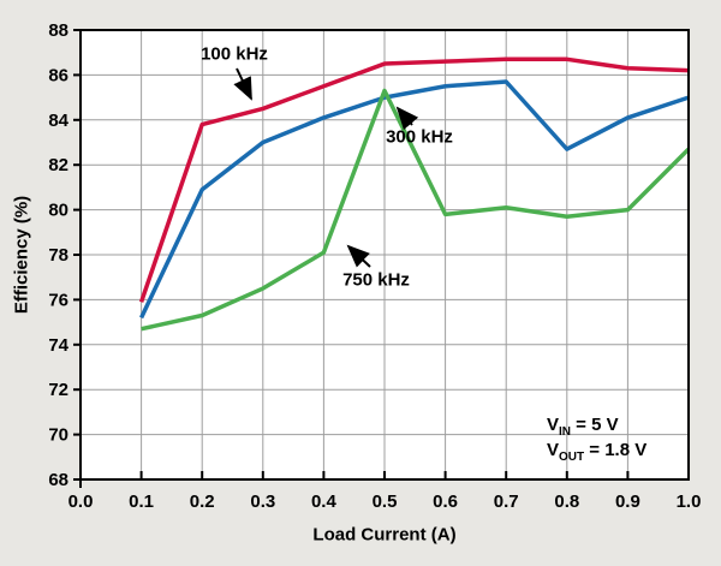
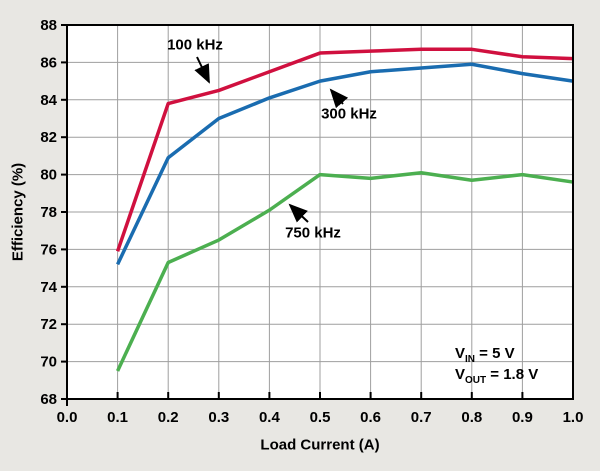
750 kHz/0.1: 74.7 -> 69.5
750 kHz/0.5: 85.3 -> 80.0
300 kHz/0.8: 82.7 -> 85.9
300 kHz/0.9: 84.1 -> 85.4
750 kHz/1.0: 82.7 -> 79.6
